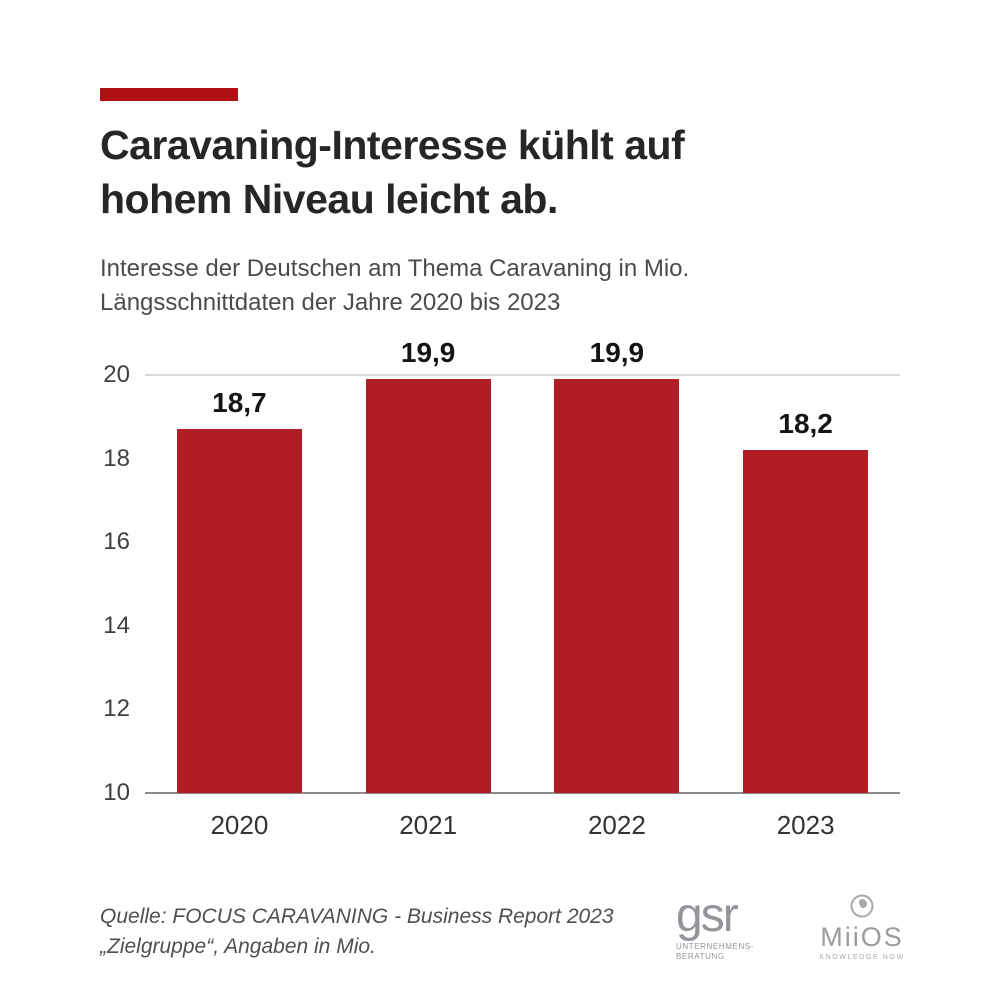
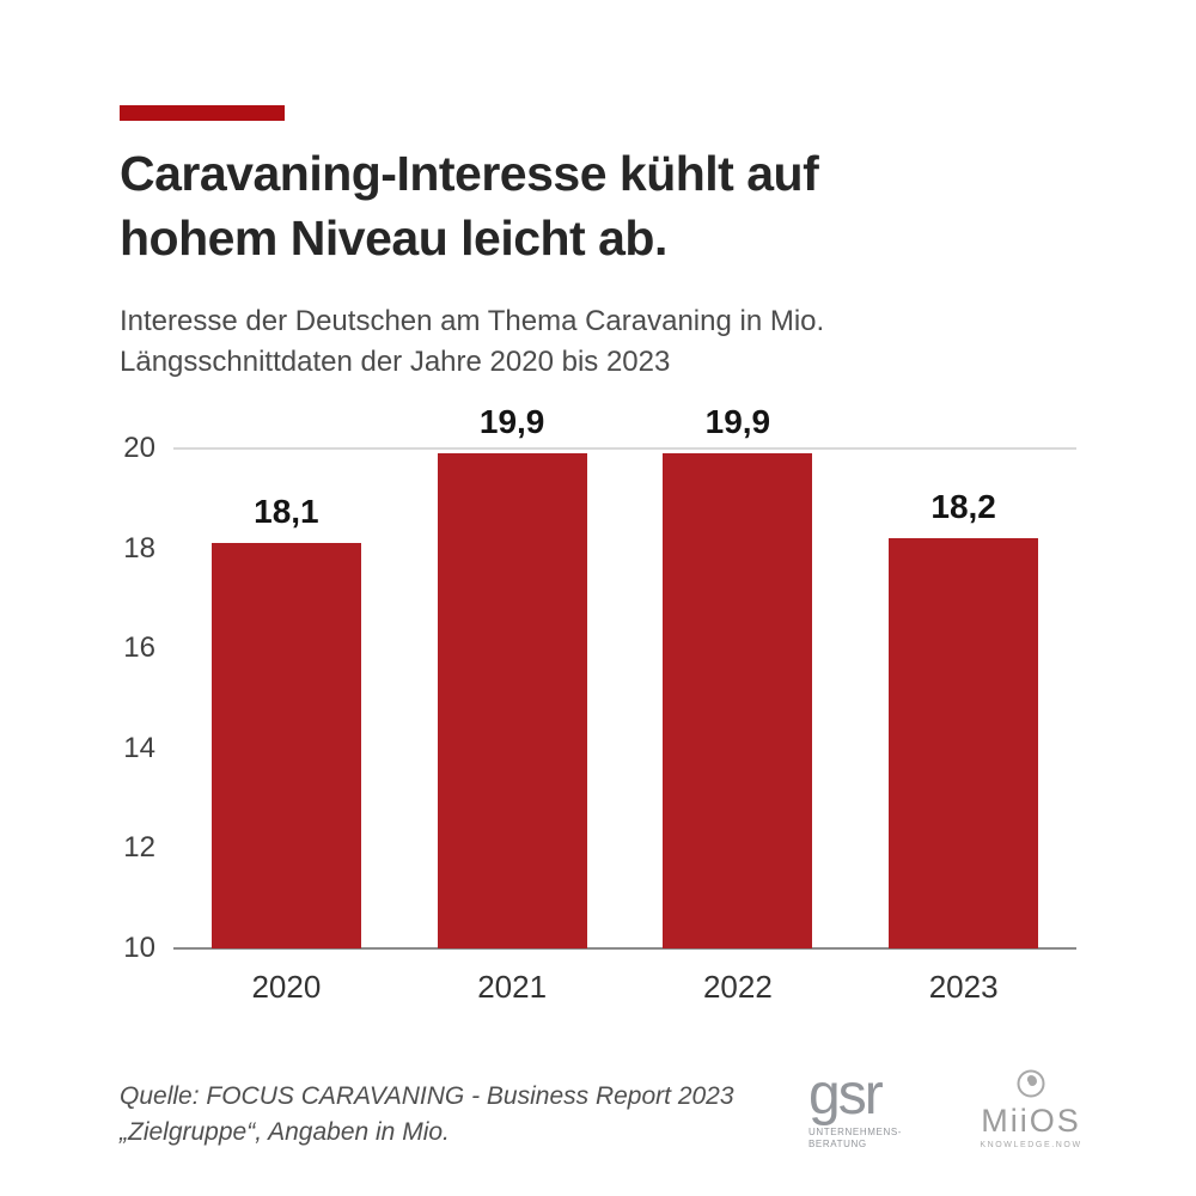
2020: 18,7 -> 18,1
